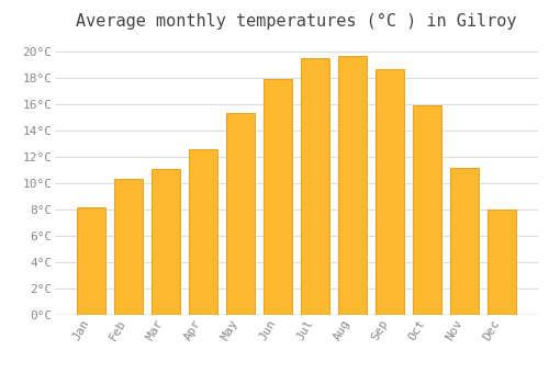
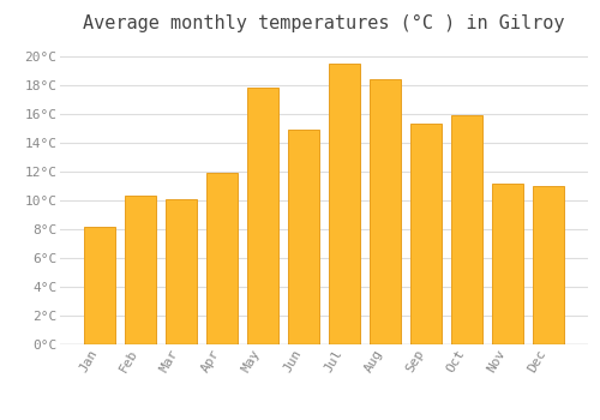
Mar: 11.1°C -> 10.1°C
Apr: 12.6°C -> 11.9°C
May: 15.3°C -> 17.8°C
Jun: 17.9°C -> 14.9°C
Aug: 19.7°C -> 18.4°C
Sep: 18.7°C -> 15.3°C
Dec: 8.0°C -> 11.0°C
